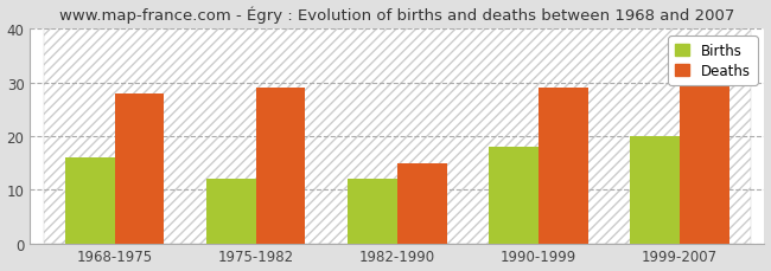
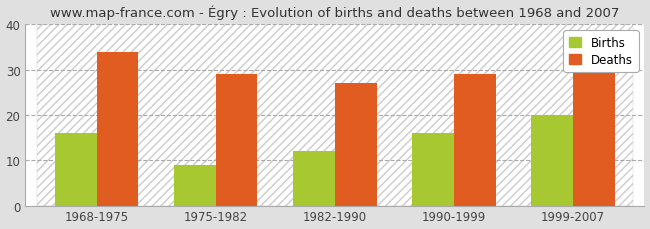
Deaths/1968-1975: 28 -> 34
Births/1975-1982: 12 -> 9
Deaths/1982-1990: 15 -> 27
Births/1990-1999: 18 -> 16
